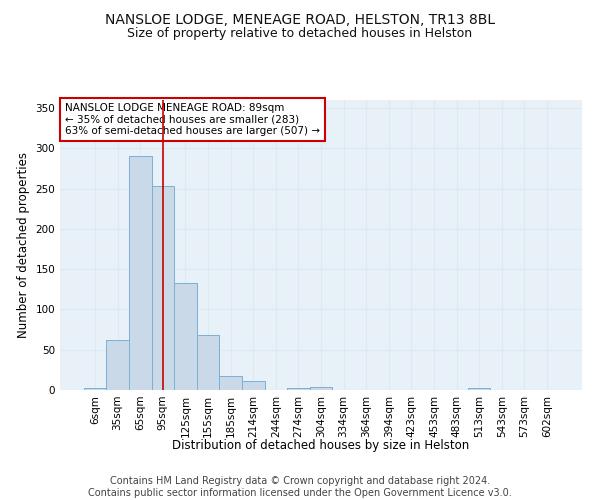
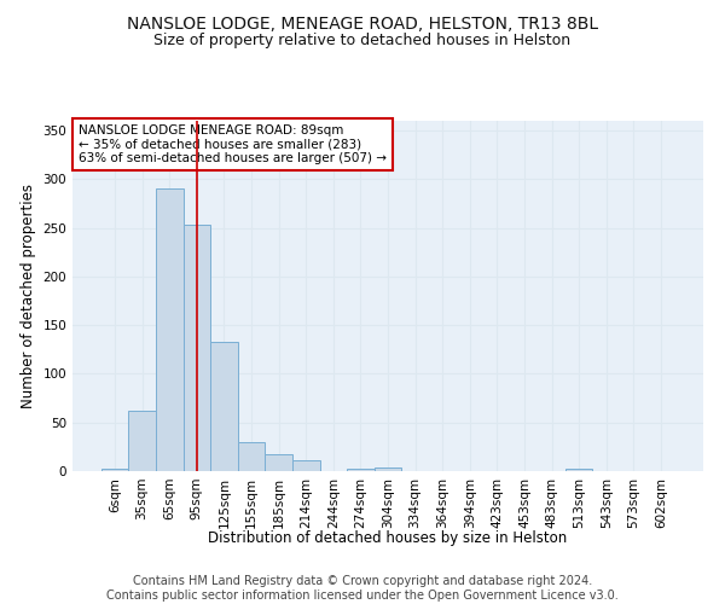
155sqm: 68 -> 30
